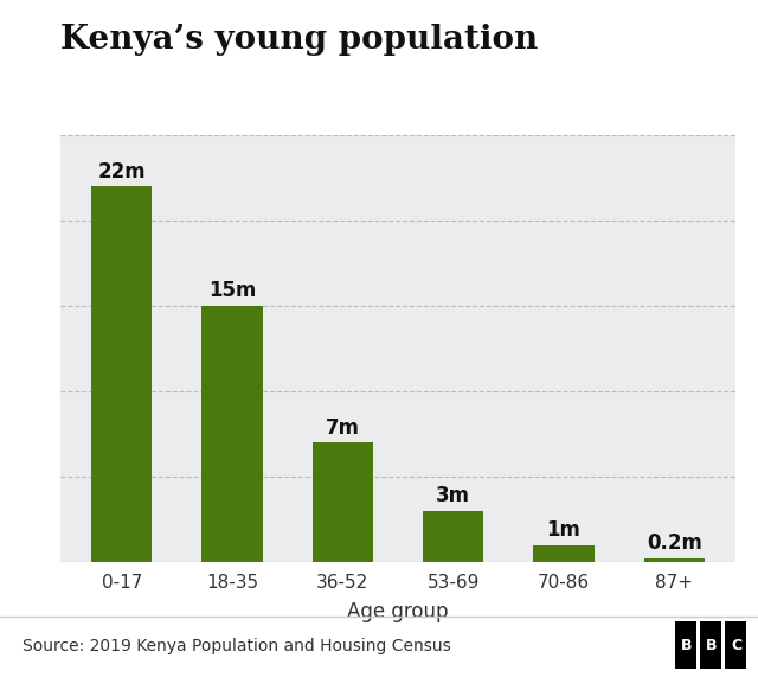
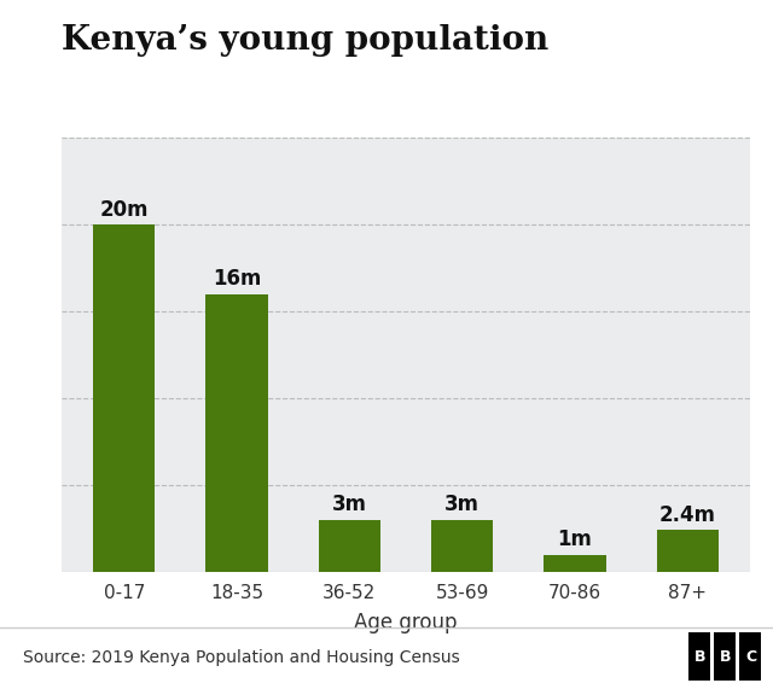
0-17: 22m -> 20m
18-35: 15m -> 16m
36-52: 7m -> 3m
87+: 0.2m -> 2.4m
